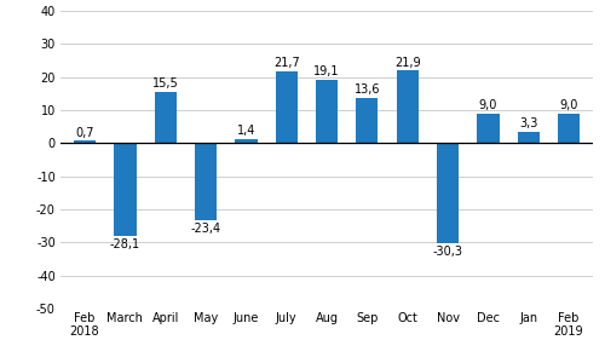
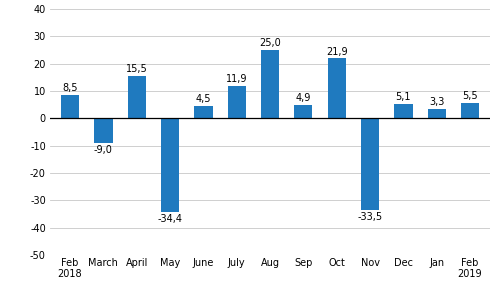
Feb 2018: 0,7 -> 8,5
March: -28,1 -> -9,0
May: -23,4 -> -34,4
June: 1,4 -> 4,5
July: 21,7 -> 11,9
Aug: 19,1 -> 25,0
Sep: 13,6 -> 4,9
Nov: -30,3 -> -33,5
Dec: 9,0 -> 5,1
Feb 2019: 9,0 -> 5,5
